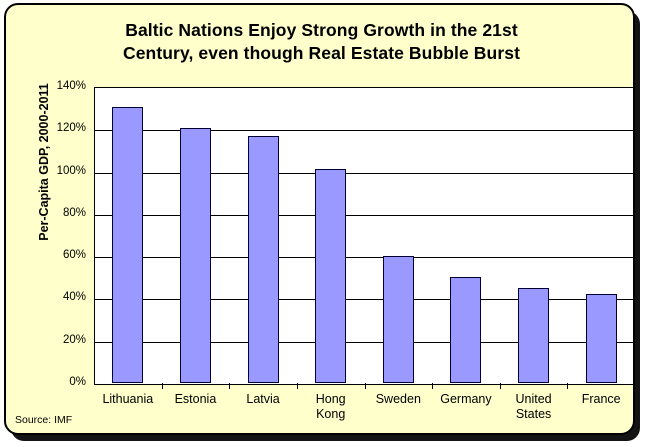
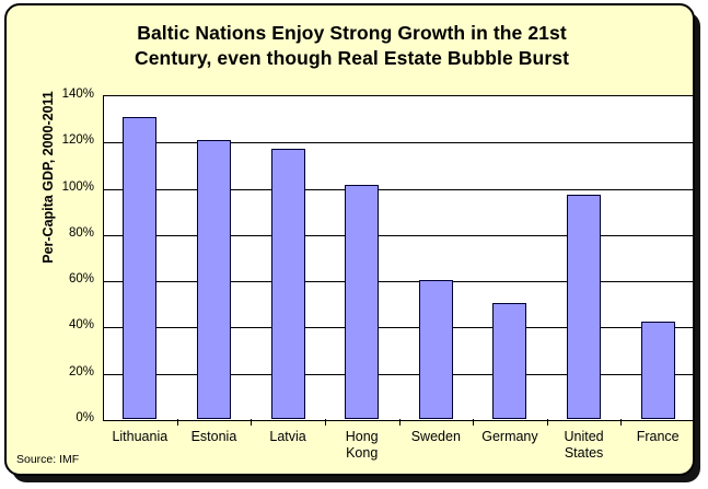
United States: 45% -> 97%
